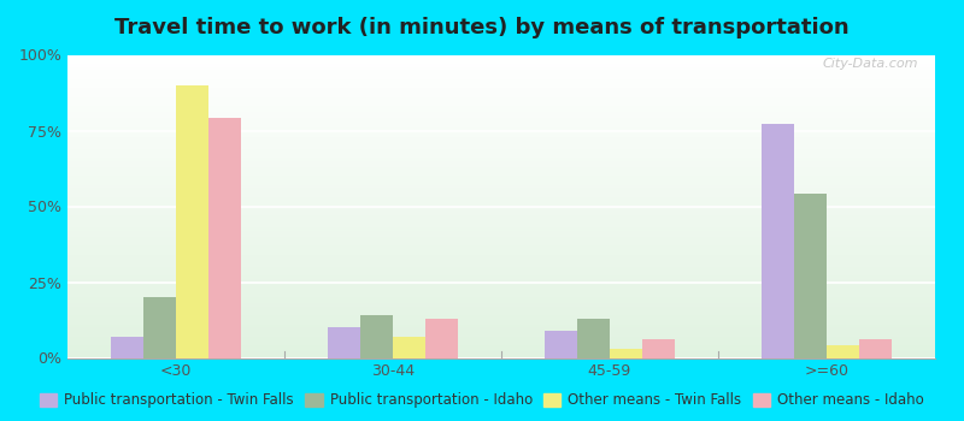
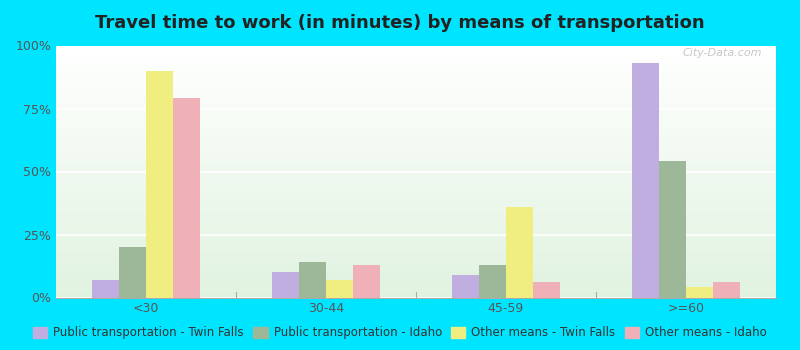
Other means - Twin Falls/45-59: 3% -> 36%
Public transportation - Twin Falls/>=60: 77% -> 93%
